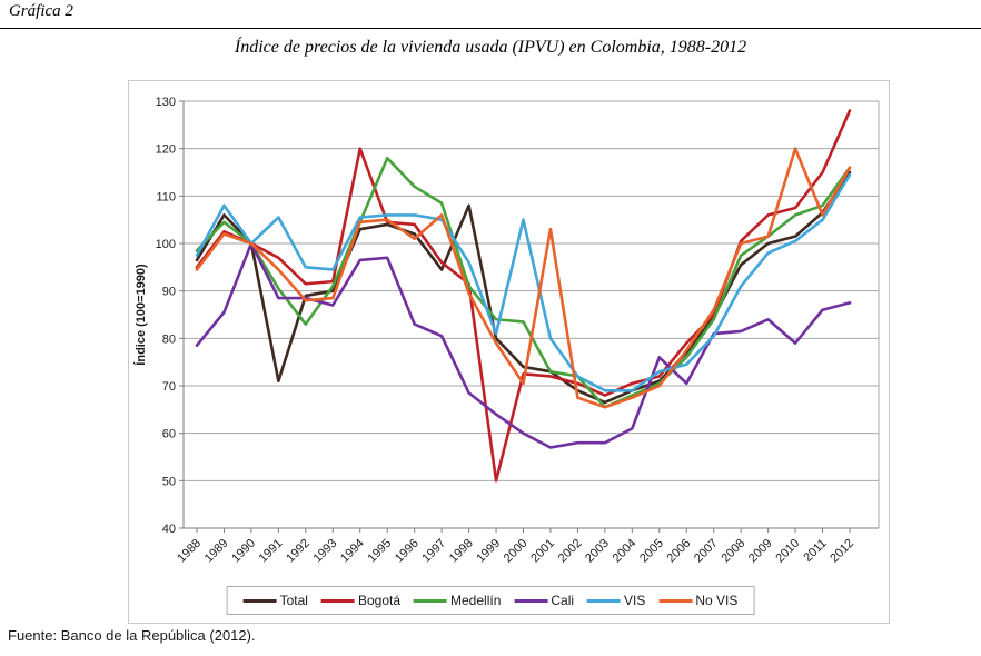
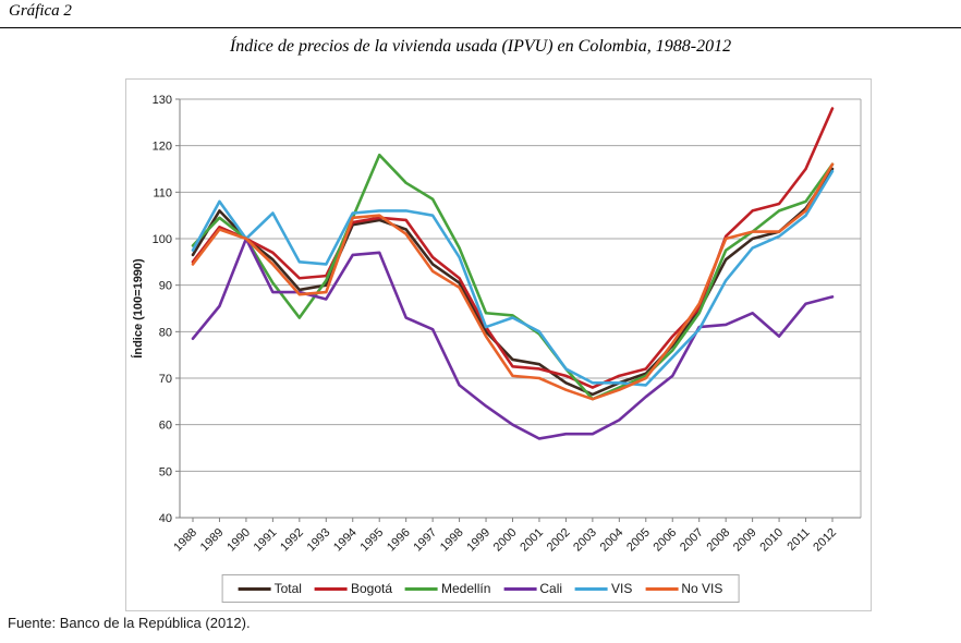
Total/1991: 71 -> 96
Bogotá/1994: 120 -> 104
No VIS/1997: 106 -> 93
Total/1998: 108 -> 90
Medellín/1998: 91 -> 98
Bogotá/1999: 50 -> 81
VIS/2000: 105 -> 83
Medellín/2001: 73 -> 80
No VIS/2001: 103 -> 70
Cali/2005: 76 -> 66
VIS/2005: 73 -> 68
No VIS/2010: 120 -> 102
